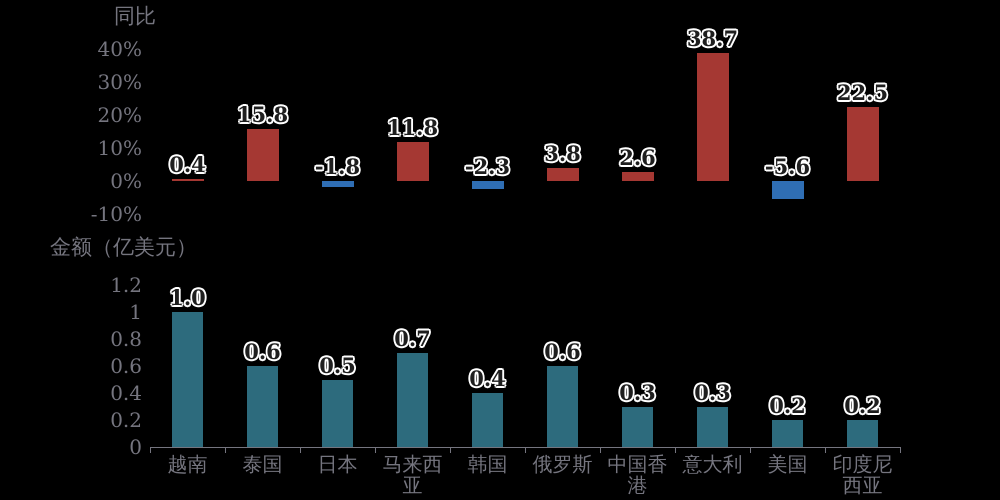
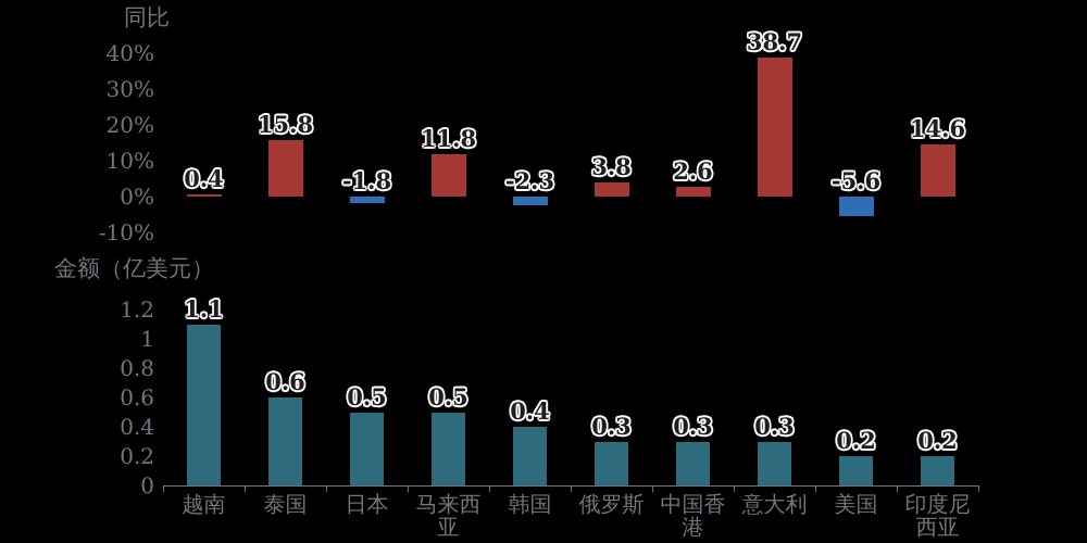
同比/印度尼西亚: 22.5 -> 14.6
金额（亿美元）/越南: 1.0 -> 1.1
金额（亿美元）/马来西亚: 0.7 -> 0.5
金额（亿美元）/俄罗斯: 0.6 -> 0.3
